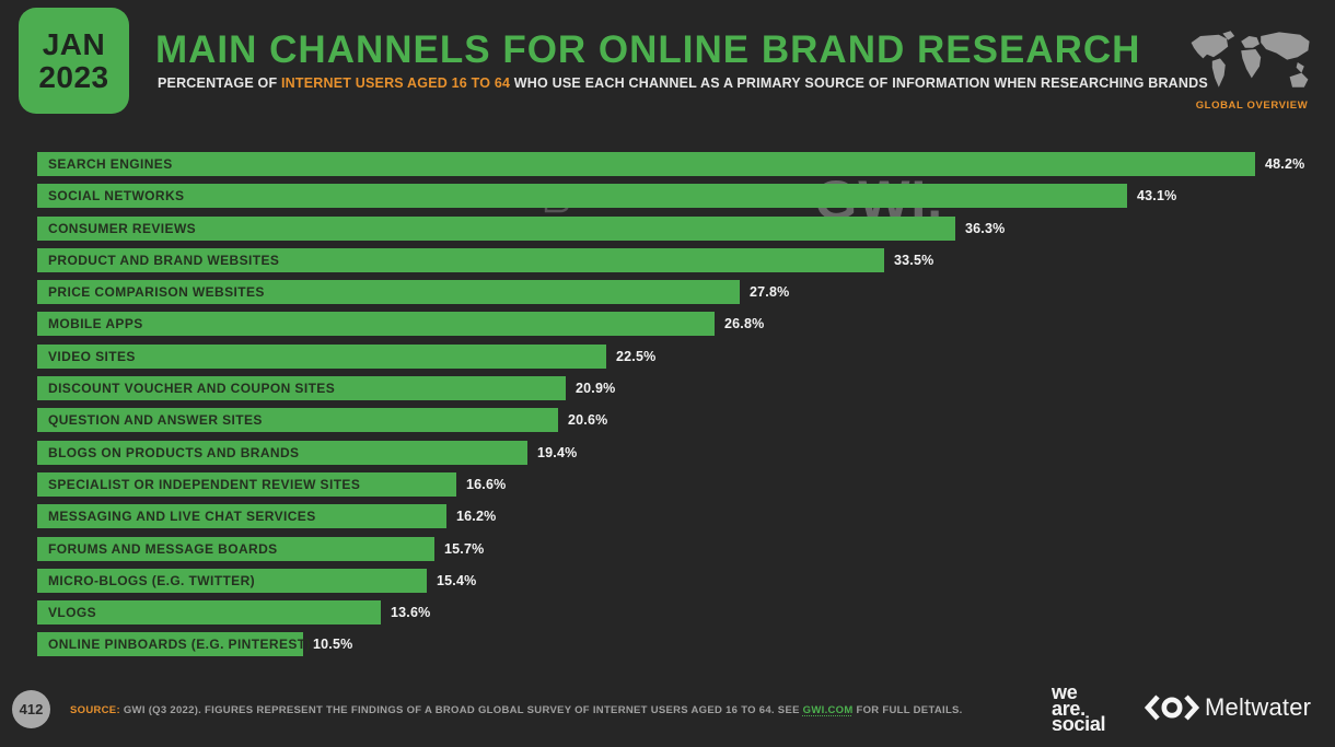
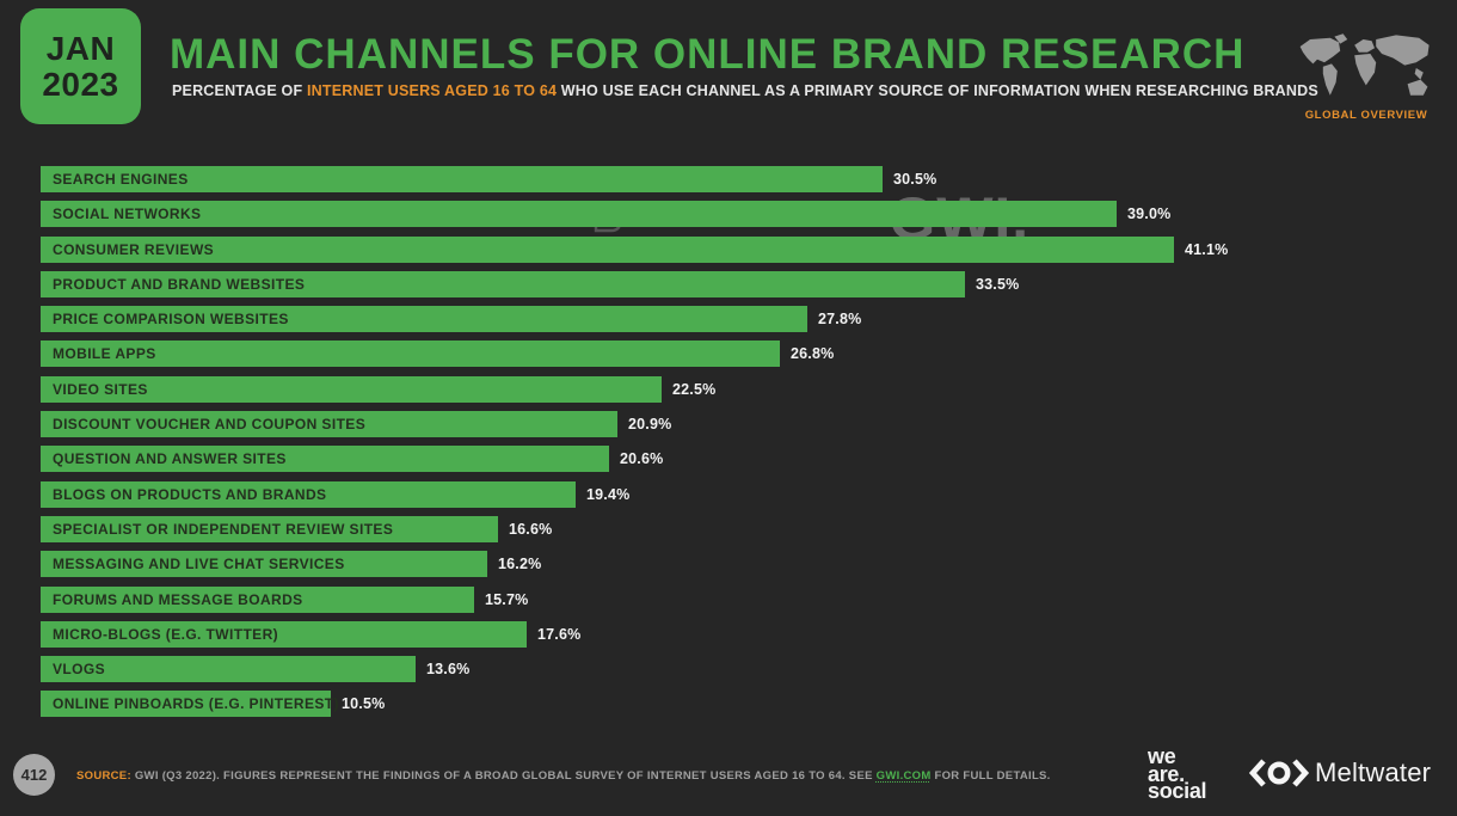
SEARCH ENGINES: 48.2% -> 30.5%
SOCIAL NETWORKS: 43.1% -> 39.0%
CONSUMER REVIEWS: 36.3% -> 41.1%
MICRO-BLOGS (E.G. TWITTER): 15.4% -> 17.6%
